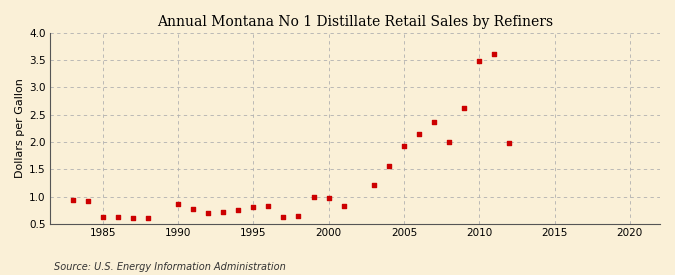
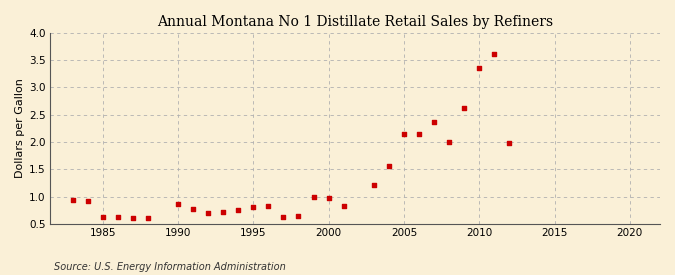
2005: 1.92 -> 2.14
2010: 3.48 -> 3.35
